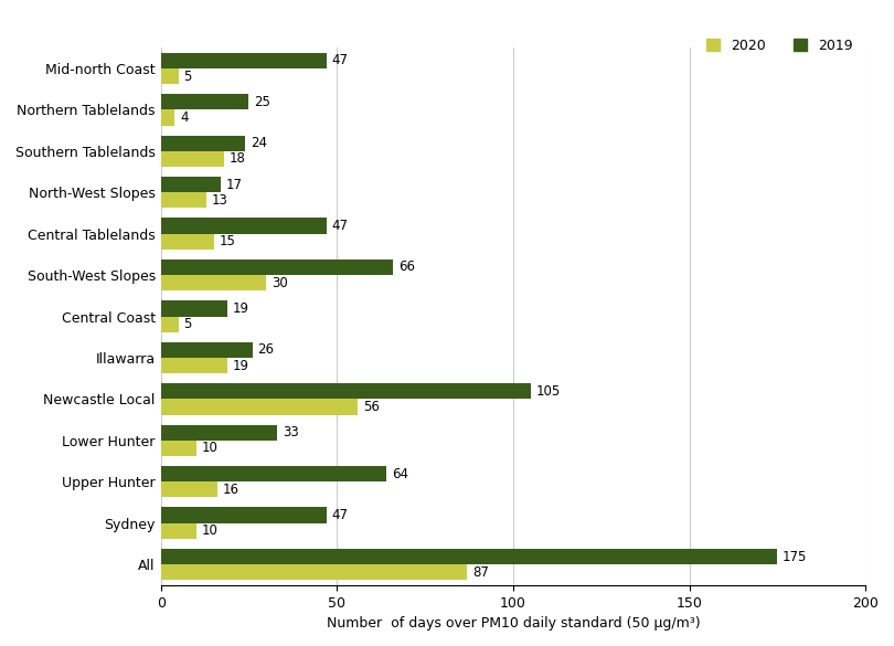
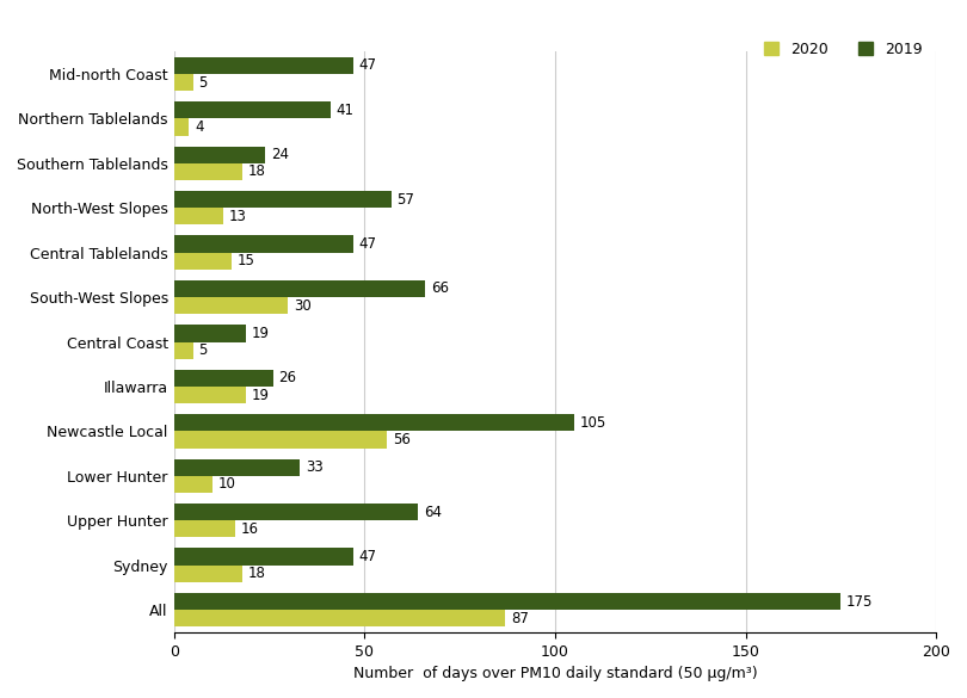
2019/Northern Tablelands: 25 -> 41
2019/North-West Slopes: 17 -> 57
2020/Sydney: 10 -> 18
